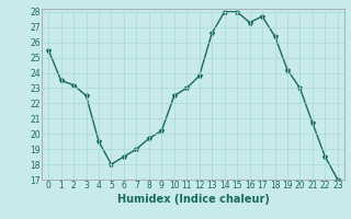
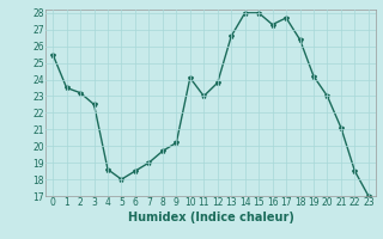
4: 19.5 -> 18.6
10: 22.5 -> 24.1
21: 20.7 -> 21.1
